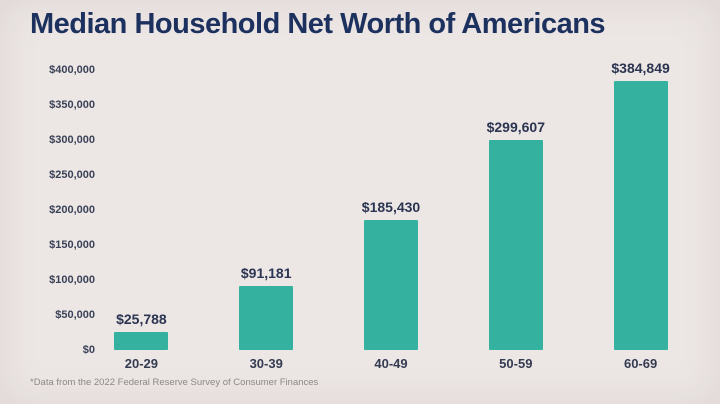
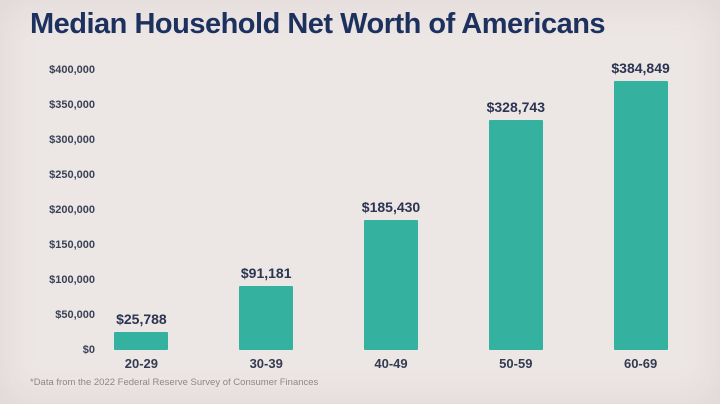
50-59: $299,607 -> $328,743
